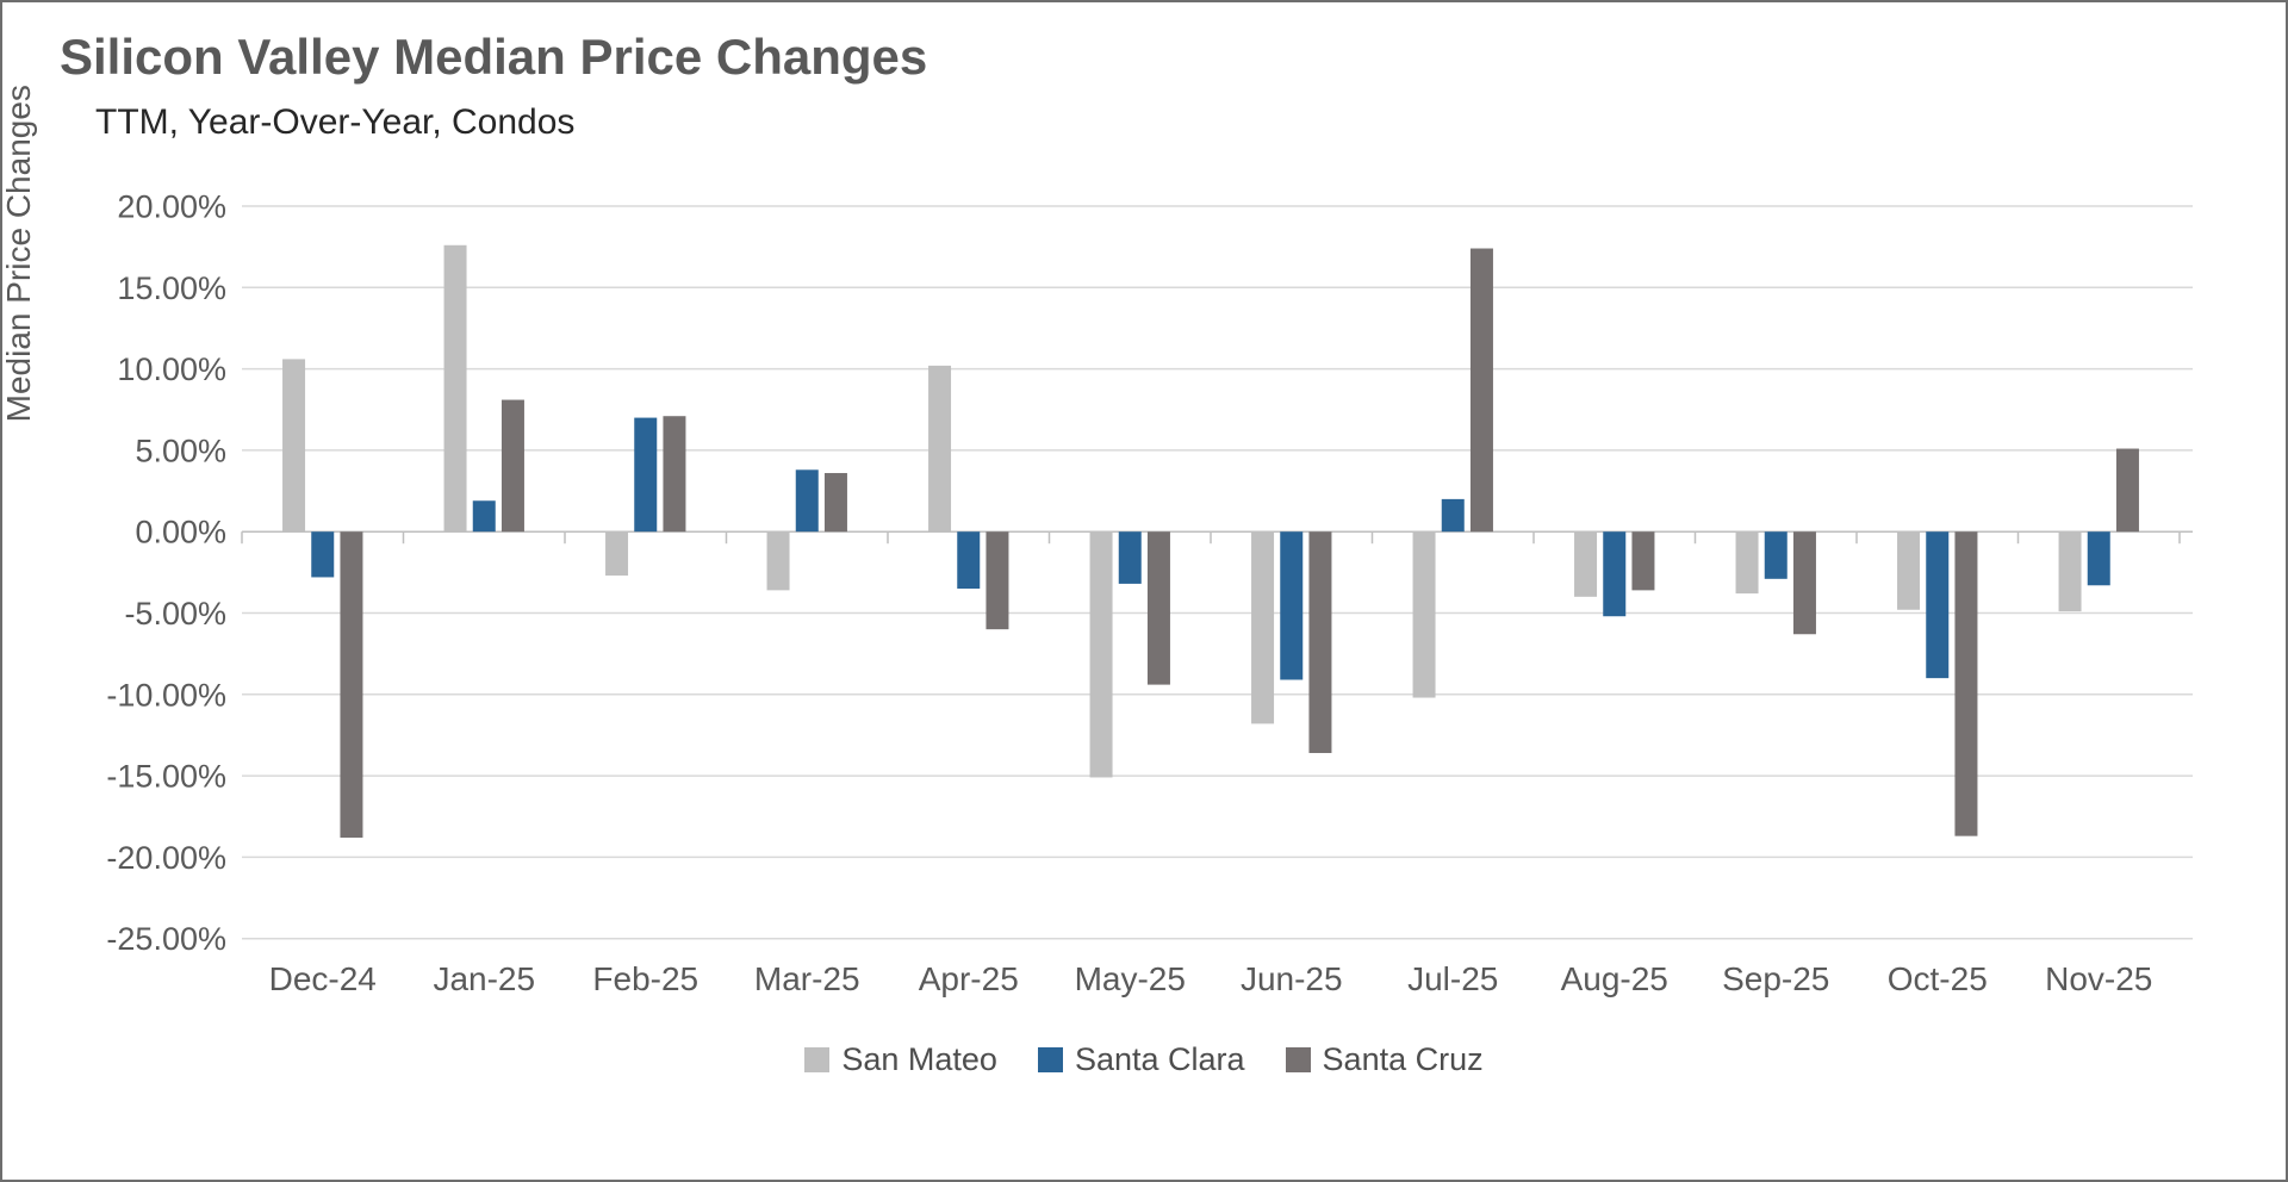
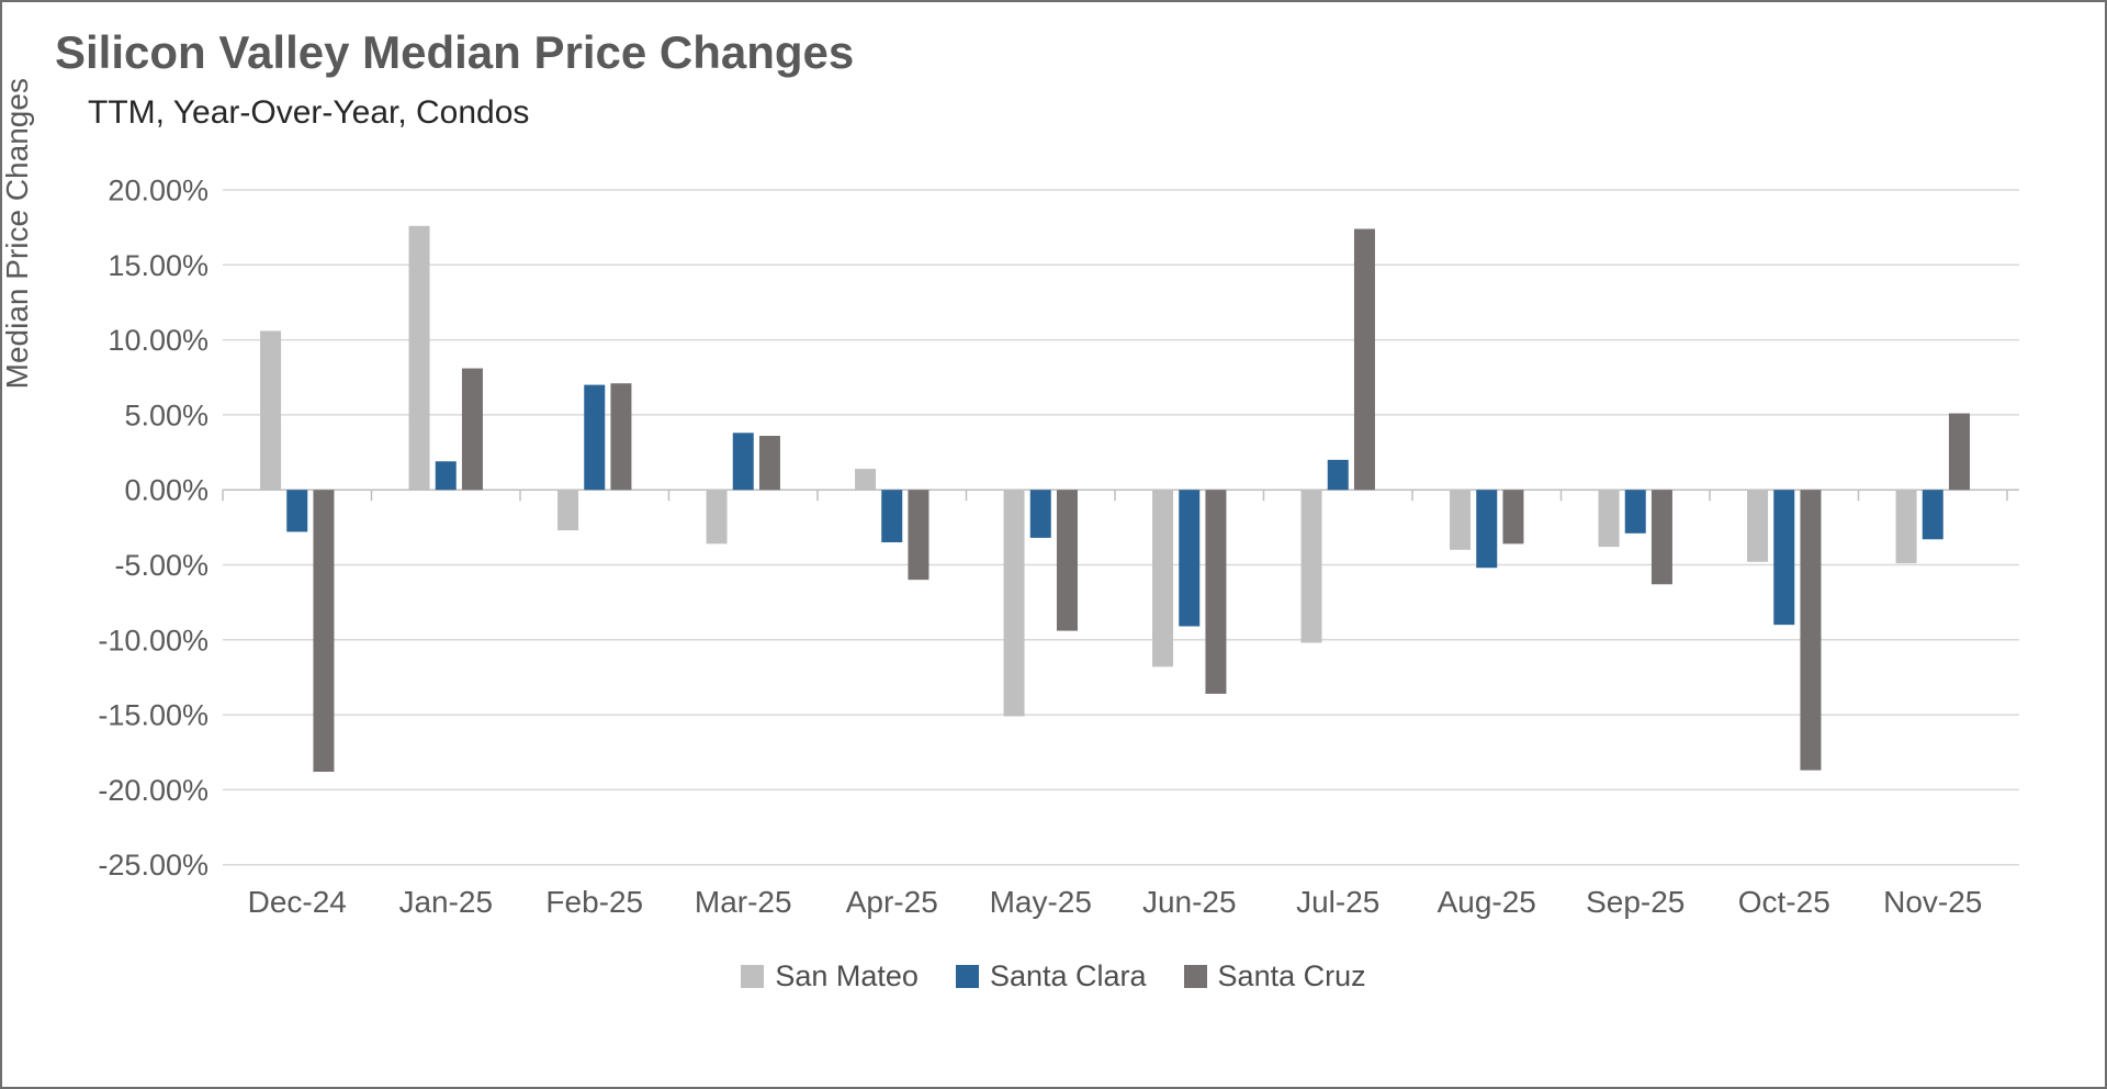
San Mateo/Apr-25: 10.2% -> 1.4%
